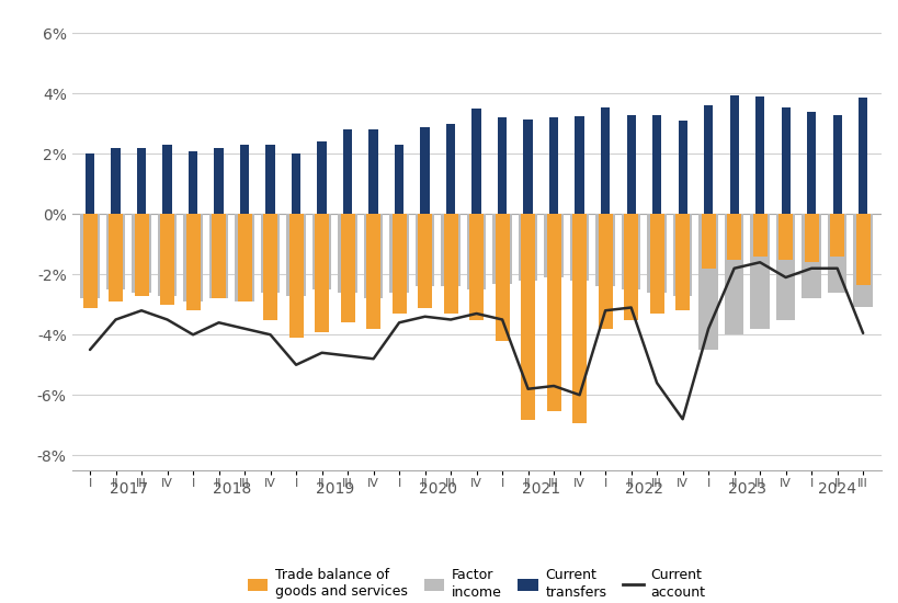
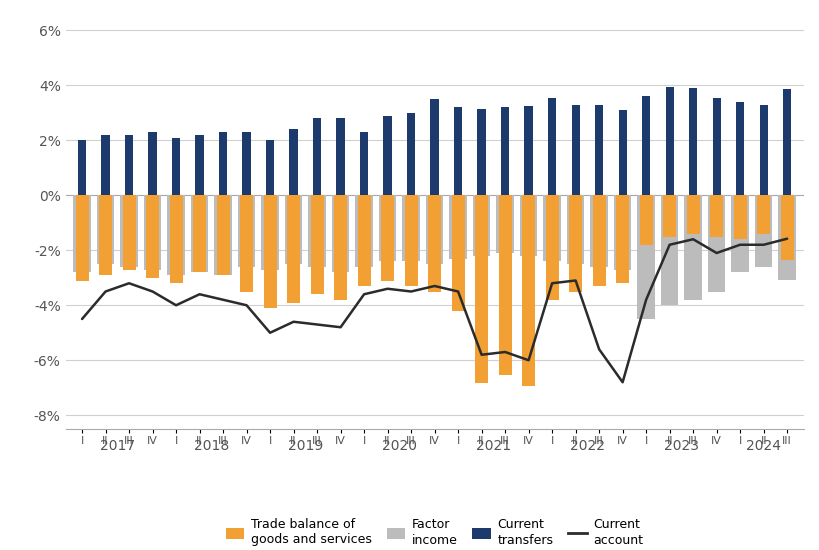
Current account/III: -3.95% -> -1.58%
